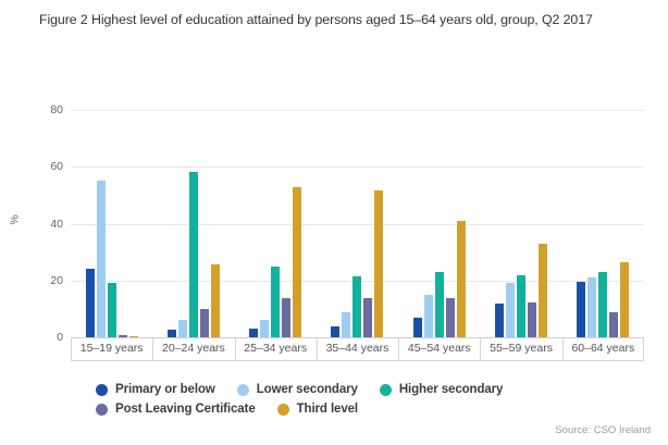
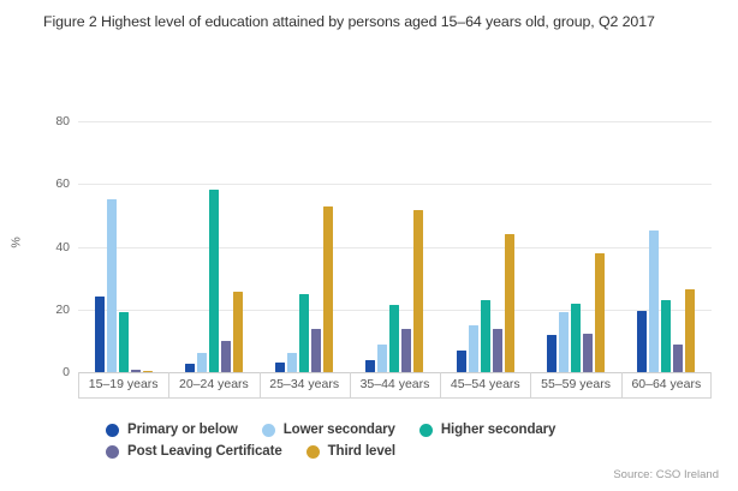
Third level/45–54 years: 41 -> 44
Third level/55–59 years: 33 -> 38
Lower secondary/60–64 years: 21 -> 45
